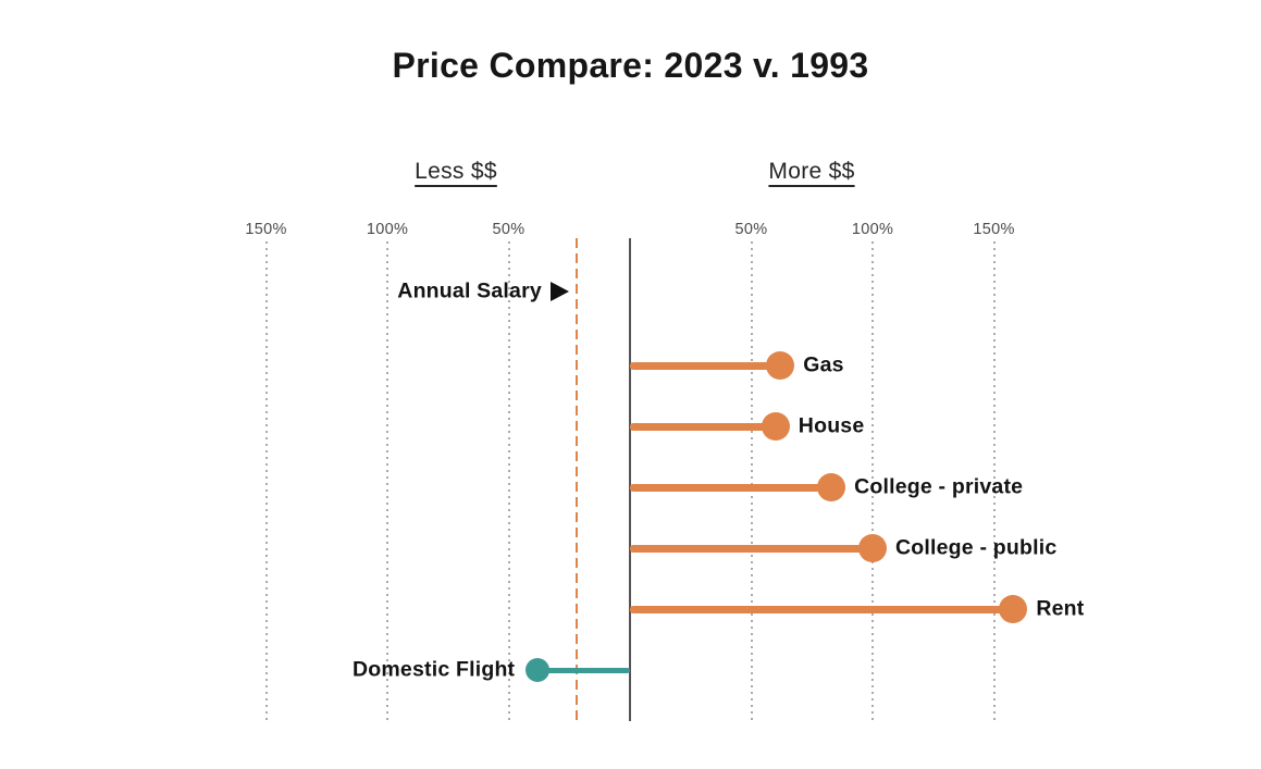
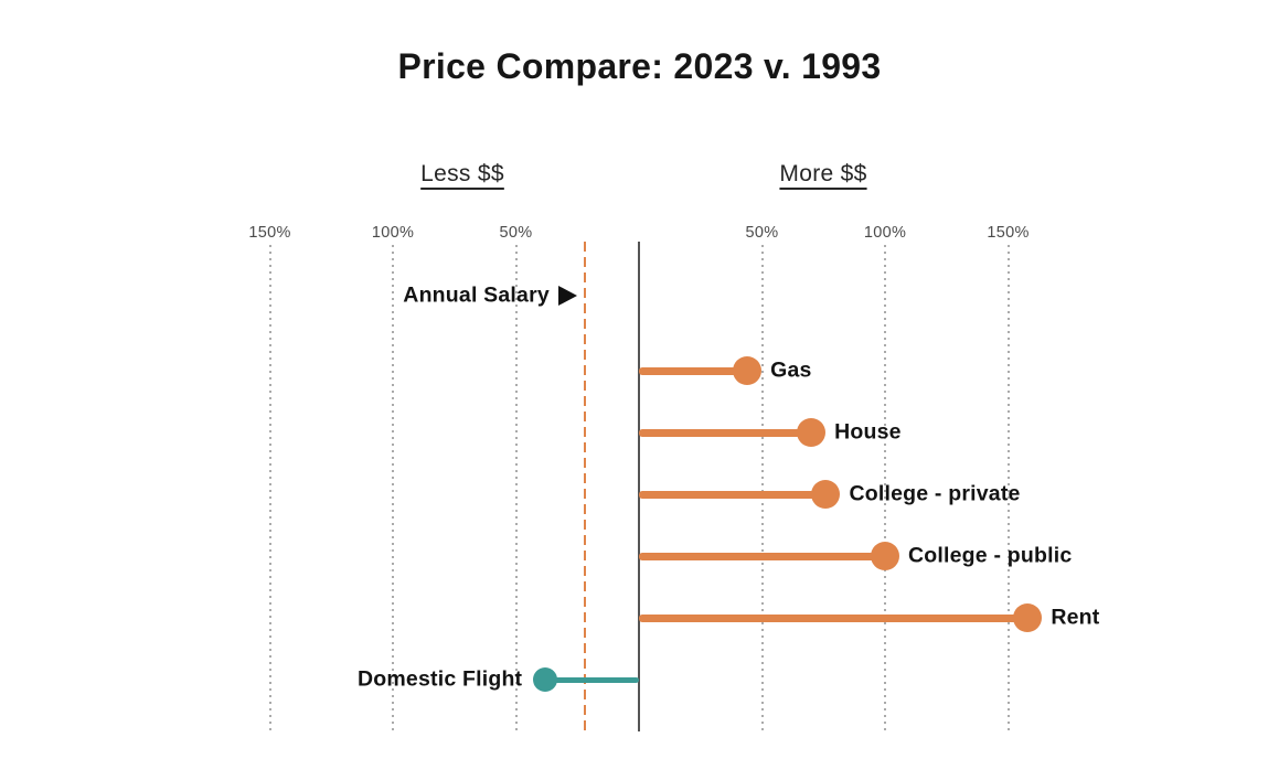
Gas: 62% -> 44%
House: 60% -> 70%
College - private: 83% -> 76%
